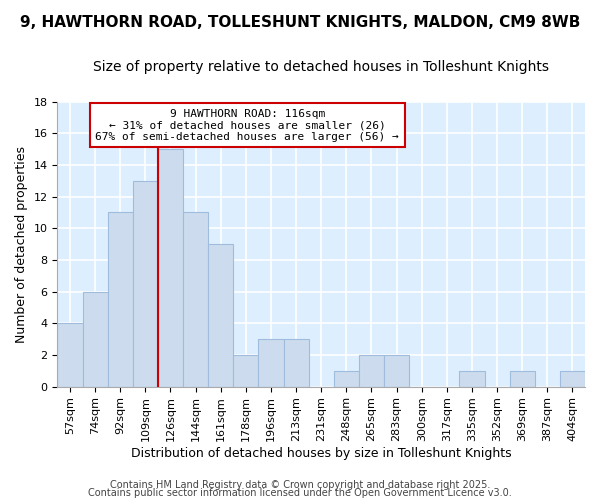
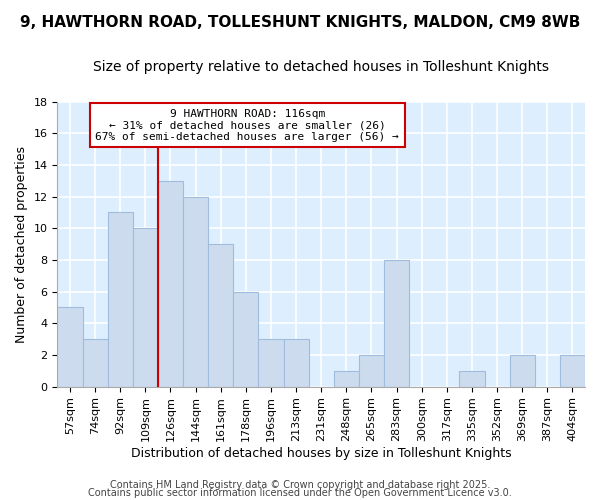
57sqm: 4 -> 5
74sqm: 6 -> 3
109sqm: 13 -> 10
126sqm: 15 -> 13
144sqm: 11 -> 12
178sqm: 2 -> 6
283sqm: 2 -> 8
369sqm: 1 -> 2
404sqm: 1 -> 2
